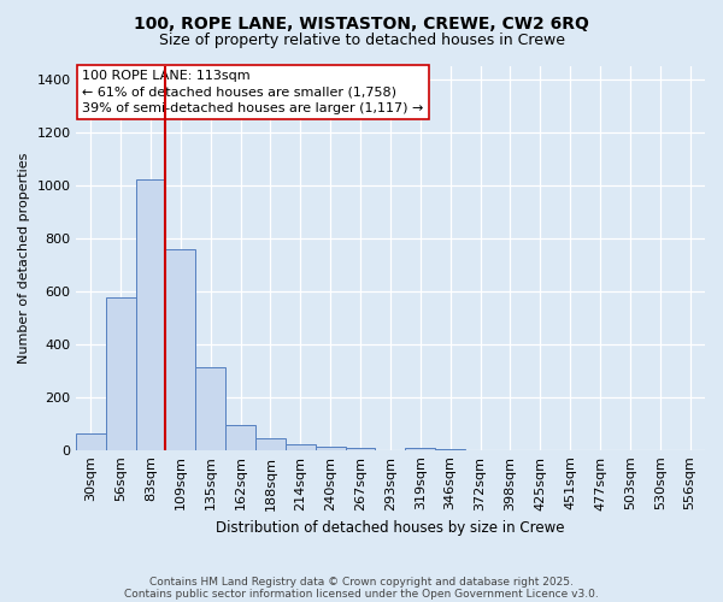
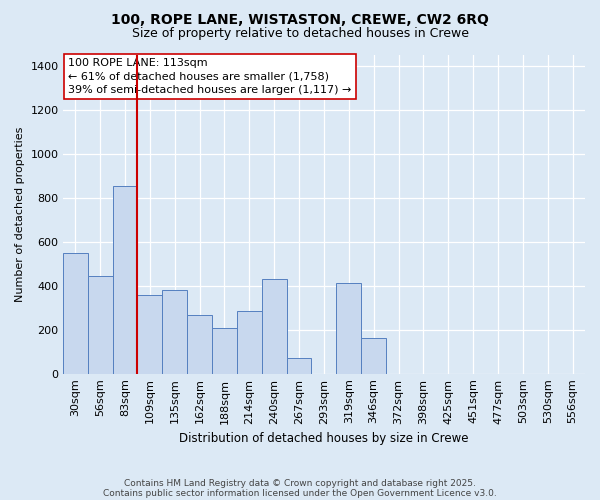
30sqm: 65 -> 550
56sqm: 580 -> 445
83sqm: 1025 -> 855
109sqm: 760 -> 360
135sqm: 315 -> 385
162sqm: 95 -> 270
188sqm: 45 -> 210
214sqm: 25 -> 290
240sqm: 15 -> 435
267sqm: 10 -> 75
319sqm: 10 -> 415
346sqm: 5 -> 165
